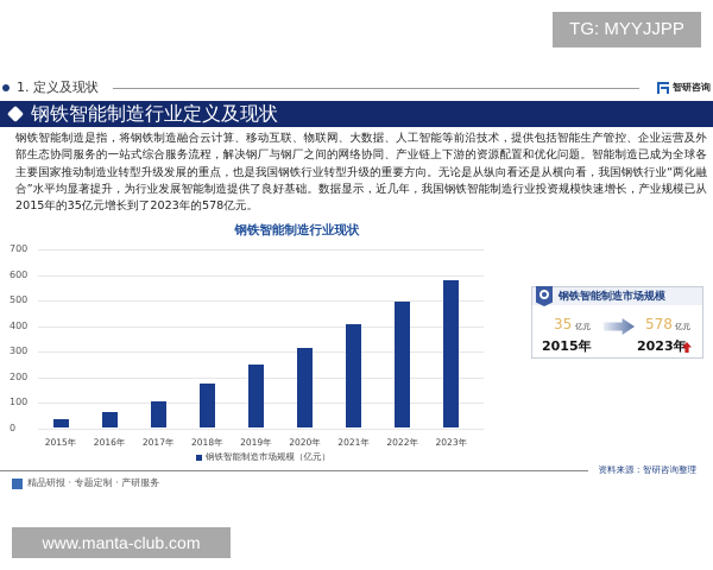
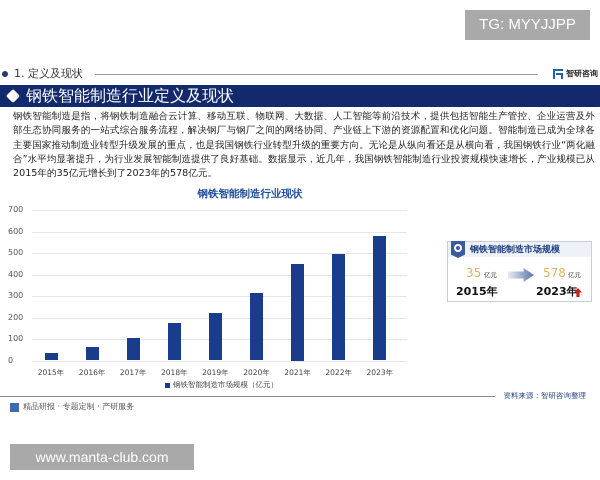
2019年: 250 -> 220
2021年: 400 -> 450
